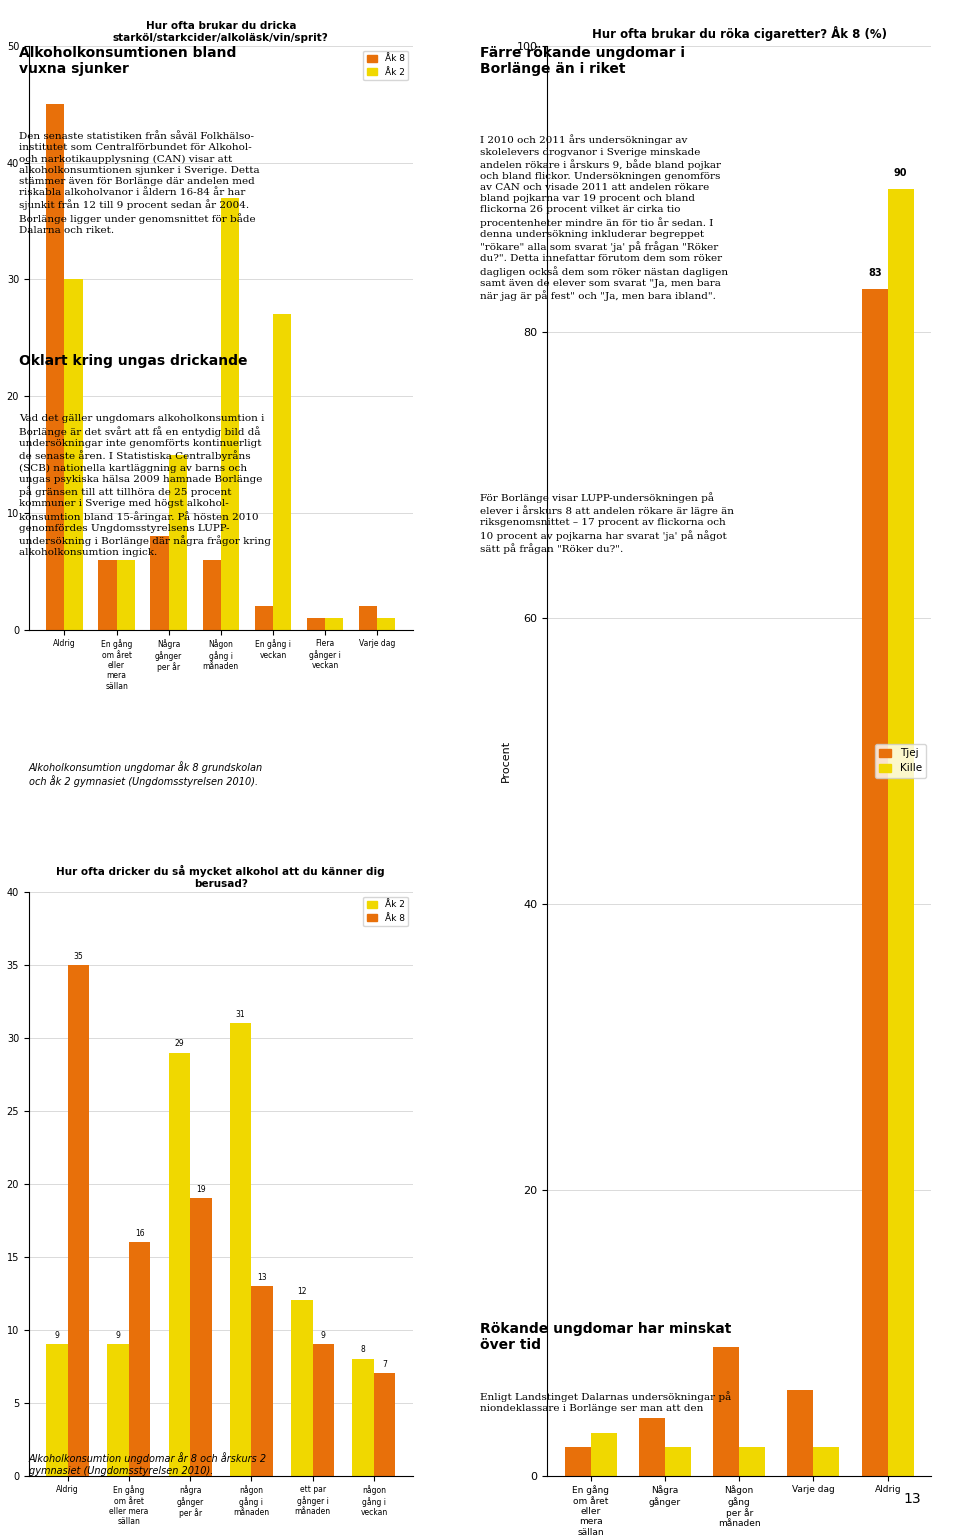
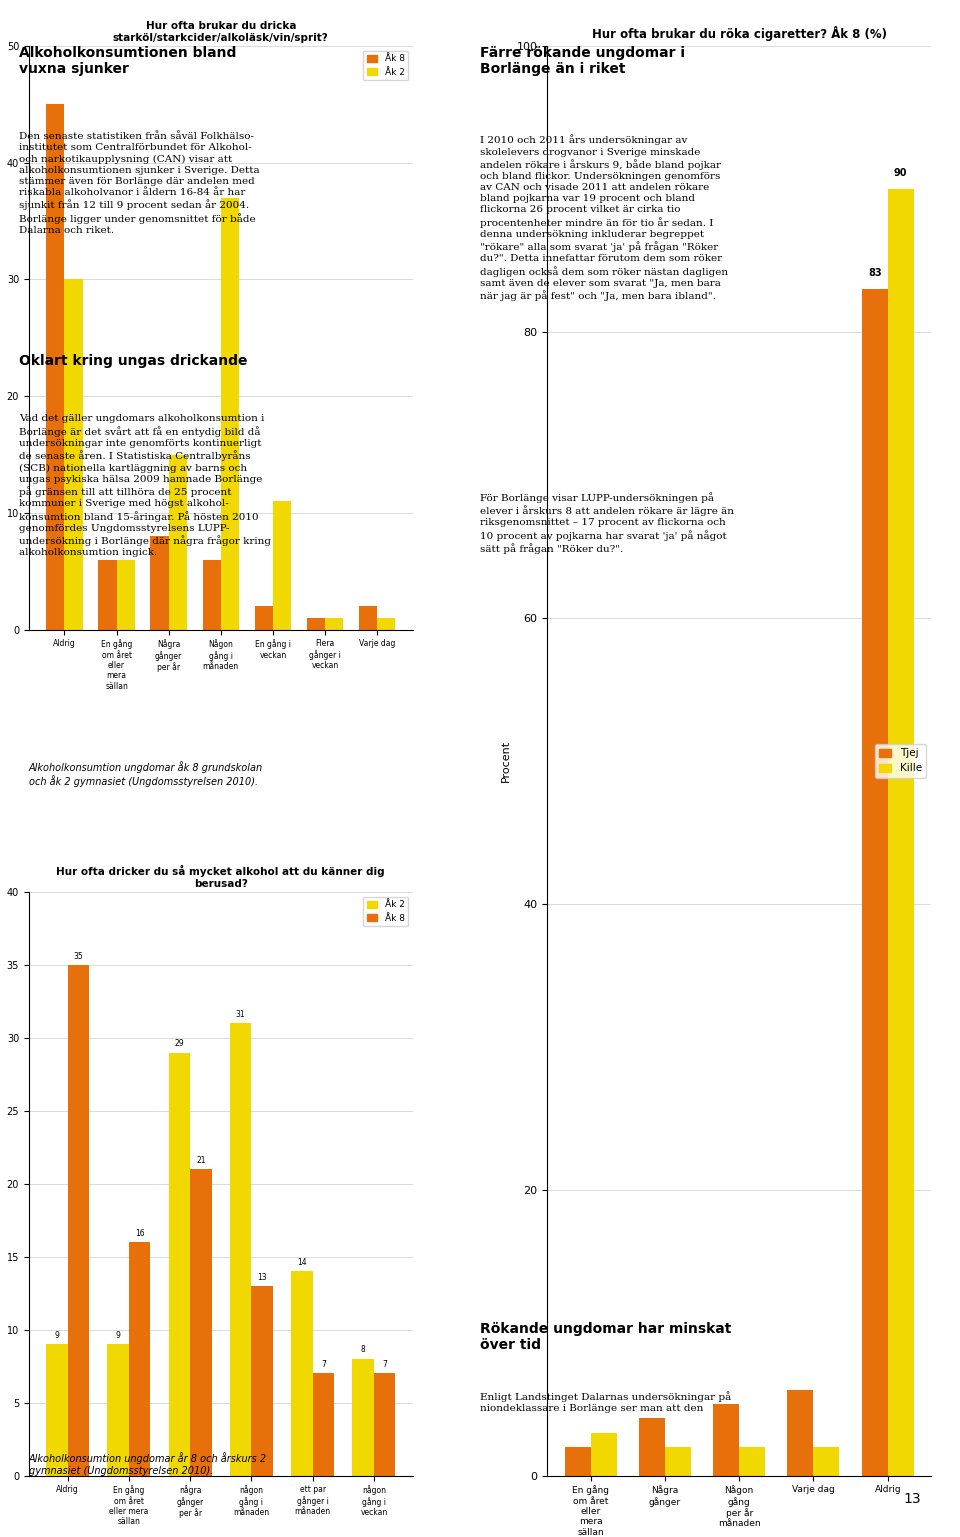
Åk 2/En gång i veckan: 27 -> 11
Hur ofta brukar du röka cigaretter? Åk 8 (%)/Tjej/Någon gång per år månaden: 9 -> 5
Åk 8/några gånger per år: 19 -> 21
Åk 2/ett par gånger i månaden: 12 -> 14
Åk 8/ett par gånger i månaden: 9 -> 7
